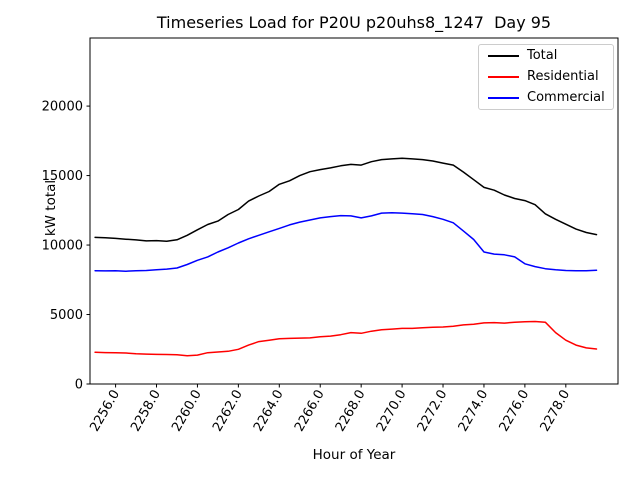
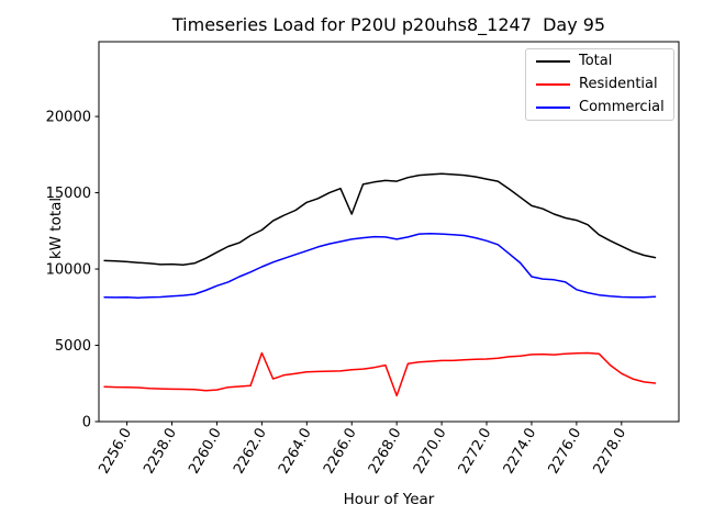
Residential/2262.0: 2500 -> 4500
Total/2266.0: 15400 -> 13600
Residential/2268.0: 3600 -> 1700
